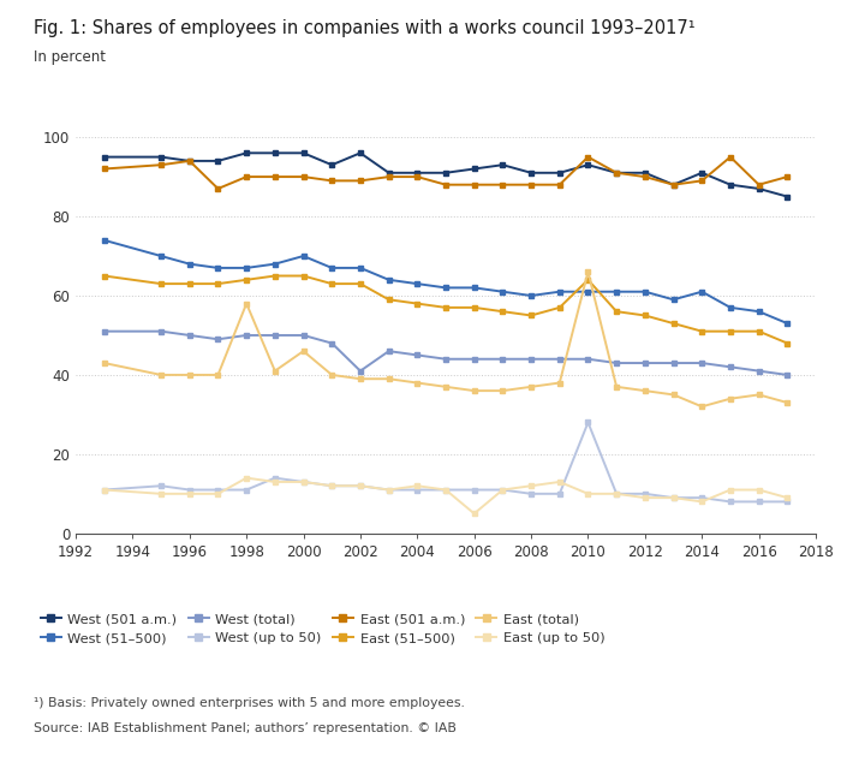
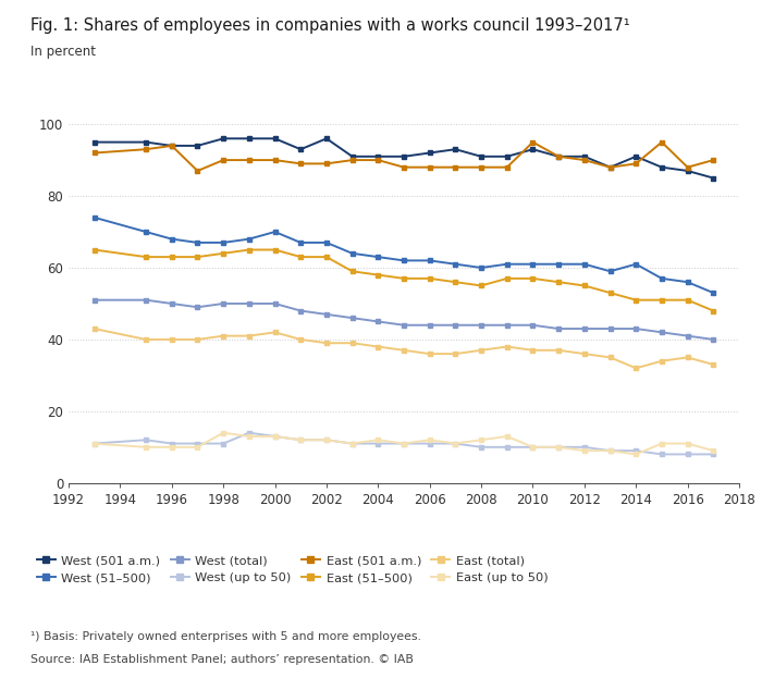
East (total)/1998: 58 -> 41
East (total)/2000: 46 -> 42
West (total)/2002: 41 -> 47
East (up to 50)/2006: 5 -> 12
West (up to 50)/2010: 28 -> 10
East (51–500)/2010: 64 -> 57
East (total)/2010: 66 -> 37
